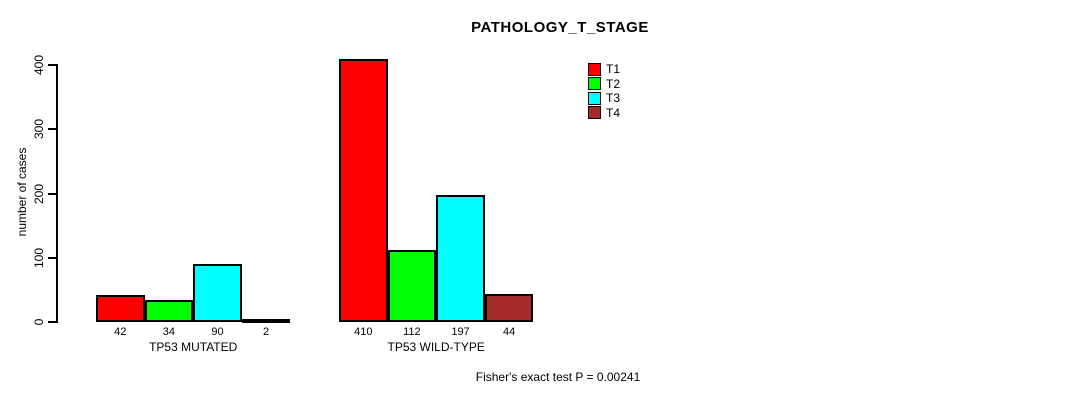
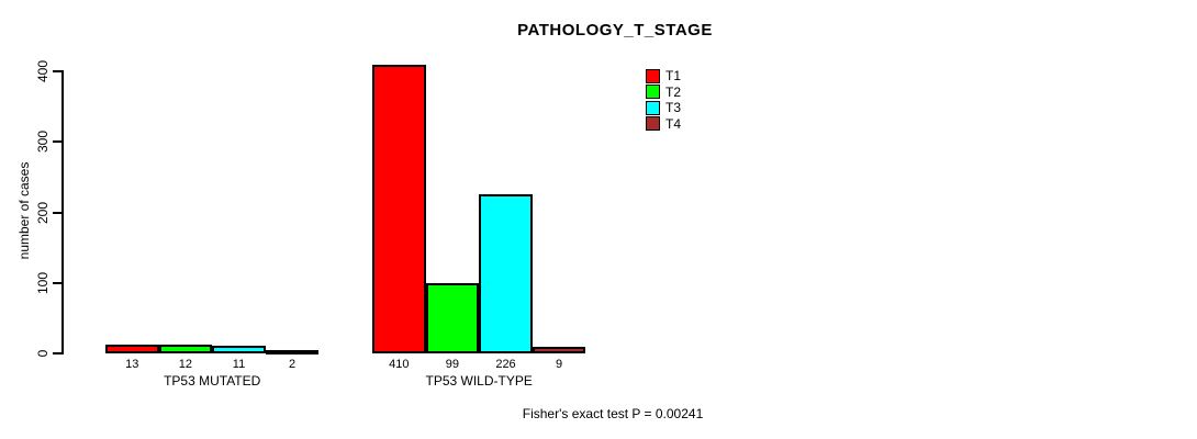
T1/TP53 MUTATED: 42 -> 13
T2/TP53 MUTATED: 34 -> 12
T3/TP53 MUTATED: 90 -> 11
T2/TP53 WILD-TYPE: 112 -> 99
T3/TP53 WILD-TYPE: 197 -> 226
T4/TP53 WILD-TYPE: 44 -> 9
